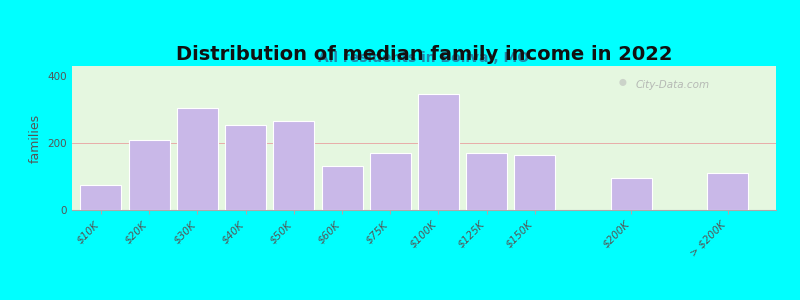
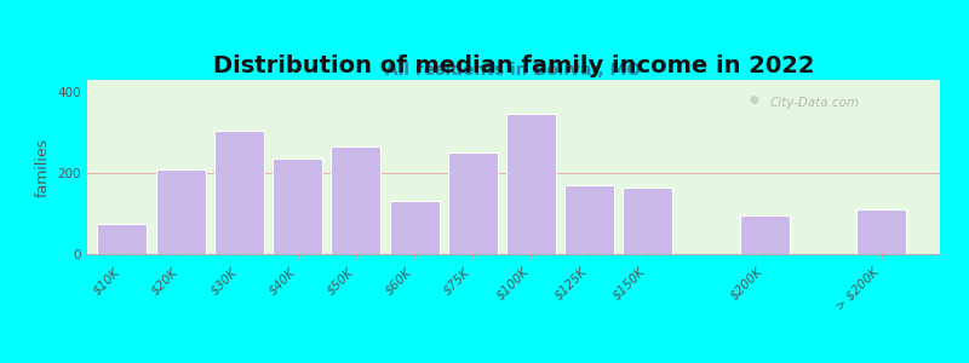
$40K: 255 -> 235
$75K: 170 -> 250
